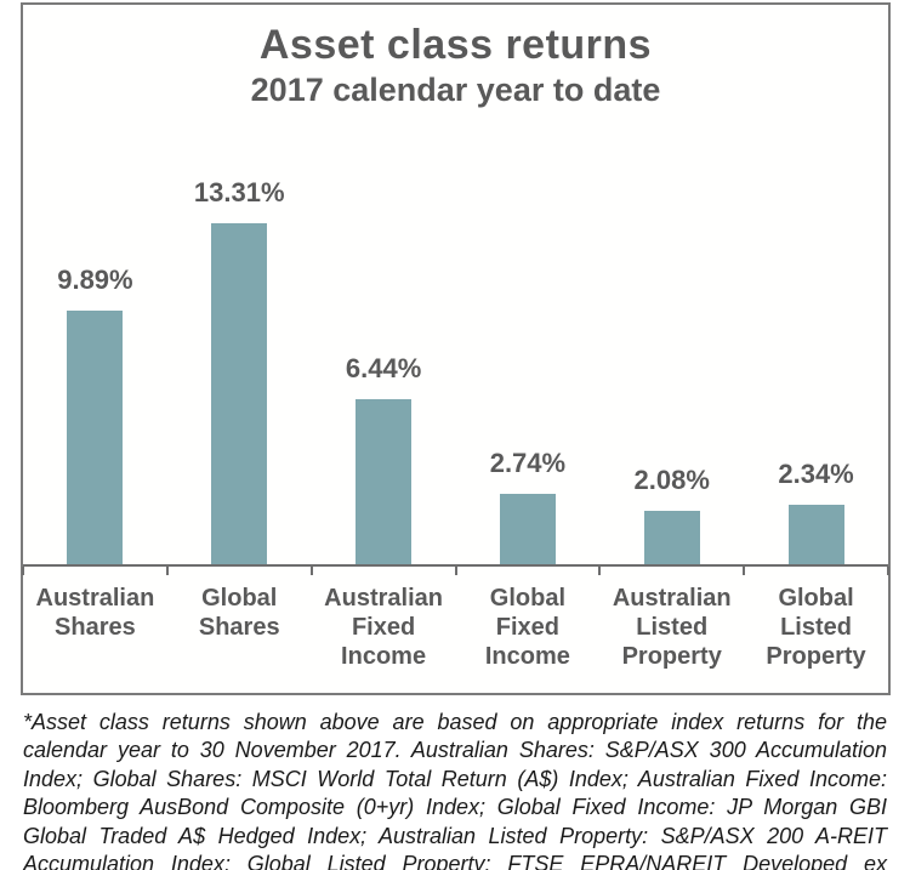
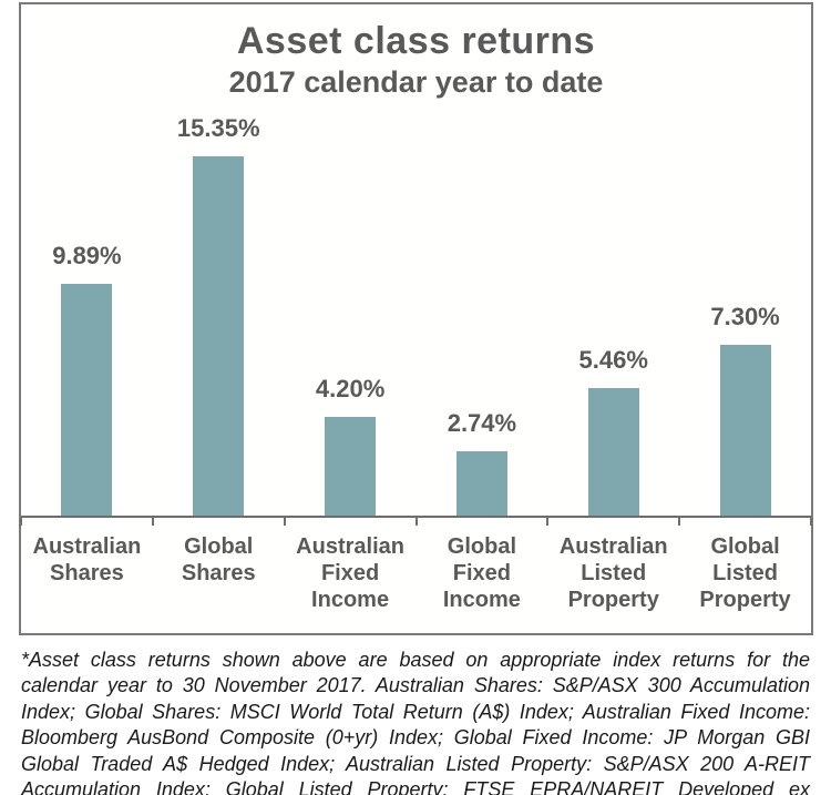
Global Shares: 13.31% -> 15.35%
Australian Fixed Income: 6.44% -> 4.20%
Australian Listed Property: 2.08% -> 5.46%
Global Listed Property: 2.34% -> 7.30%
